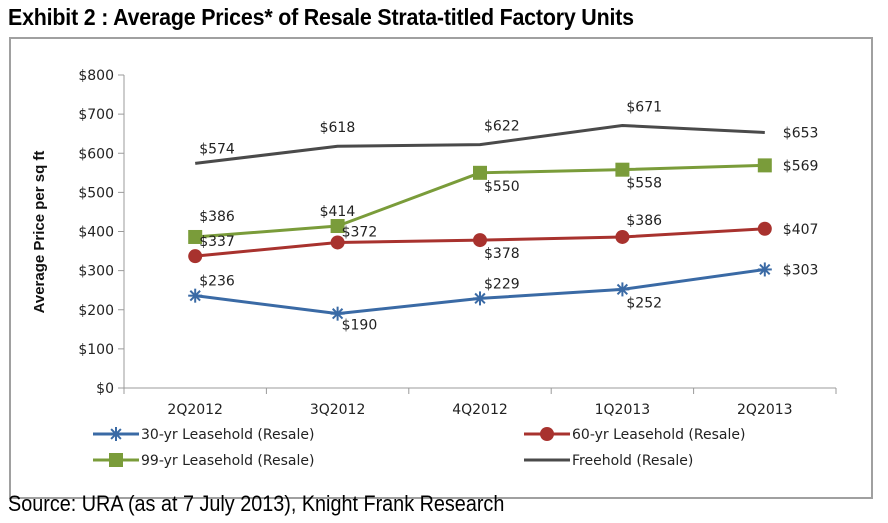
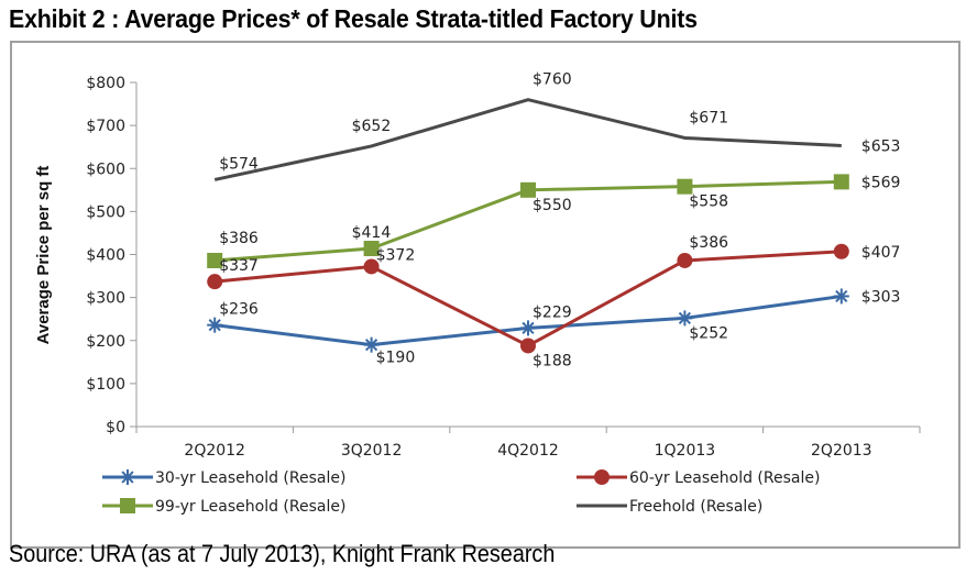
Freehold (Resale)/3Q2012: $618 -> $652
60-yr Leasehold (Resale)/4Q2012: $378 -> $188
Freehold (Resale)/4Q2012: $622 -> $760
